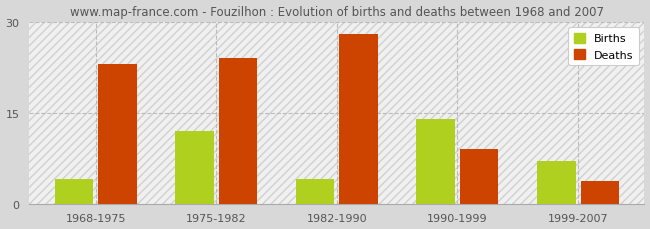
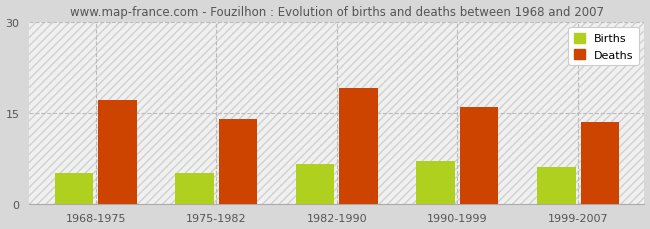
Births/1968-1975: 4.0 -> 5.0
Deaths/1968-1975: 23.0 -> 17.0
Births/1975-1982: 12.0 -> 5.0
Deaths/1975-1982: 24.0 -> 14.0
Births/1982-1990: 4.0 -> 6.5
Deaths/1982-1990: 28.0 -> 19.0
Births/1990-1999: 14.0 -> 7.0
Deaths/1990-1999: 9.0 -> 16.0
Births/1999-2007: 7.0 -> 6.0
Deaths/1999-2007: 3.8 -> 13.5
